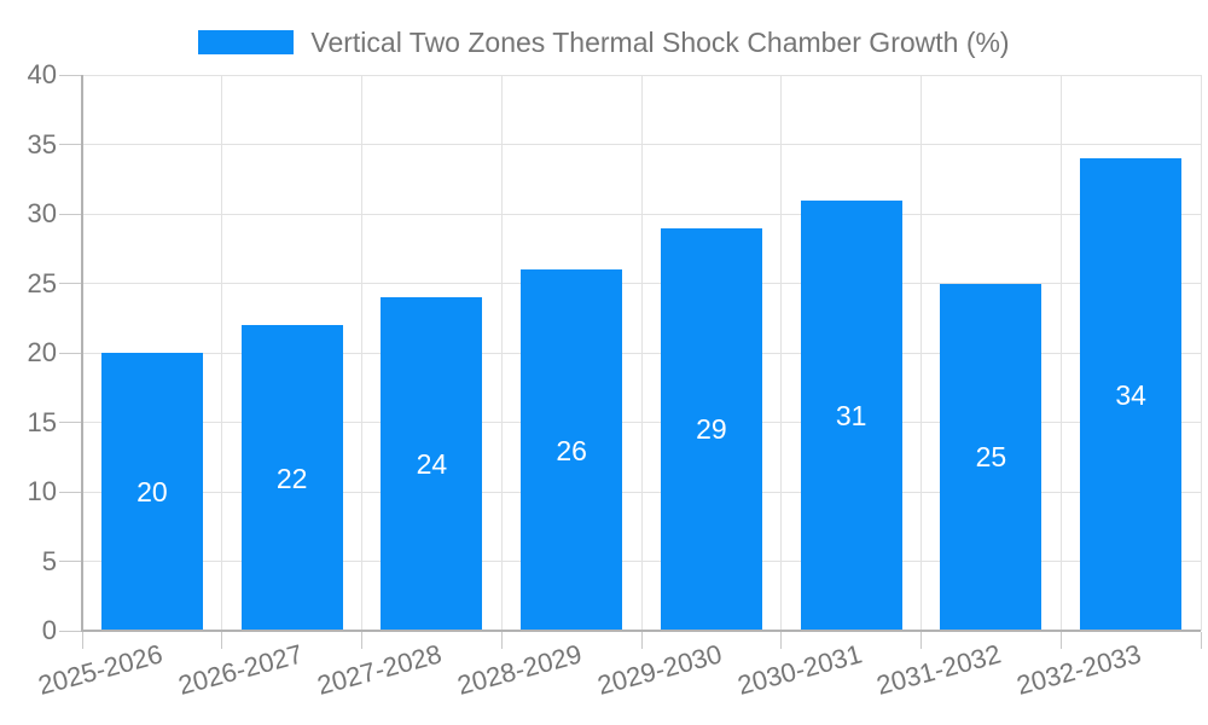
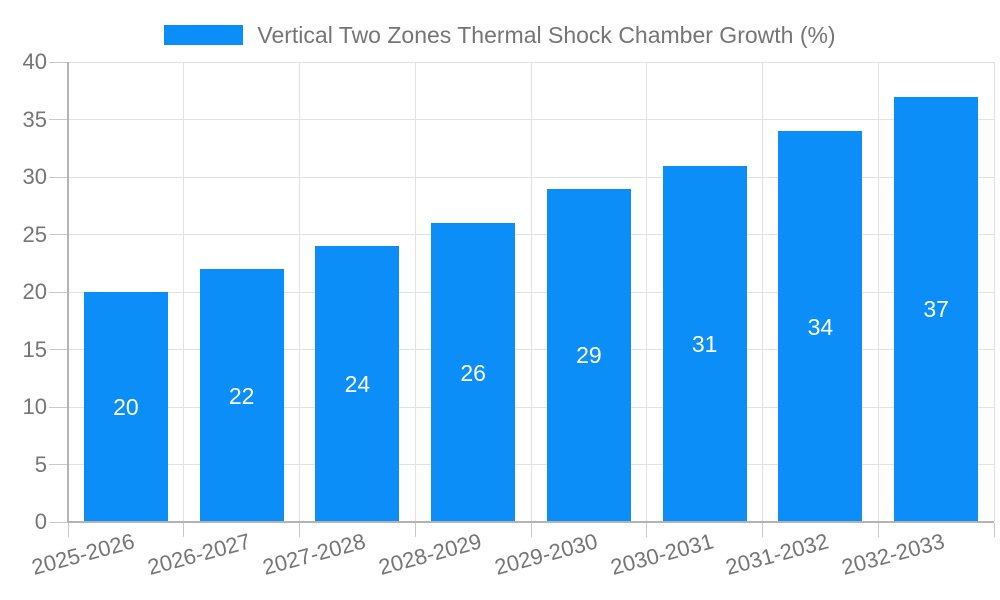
2031-2032: 25 -> 34
2032-2033: 34 -> 37
